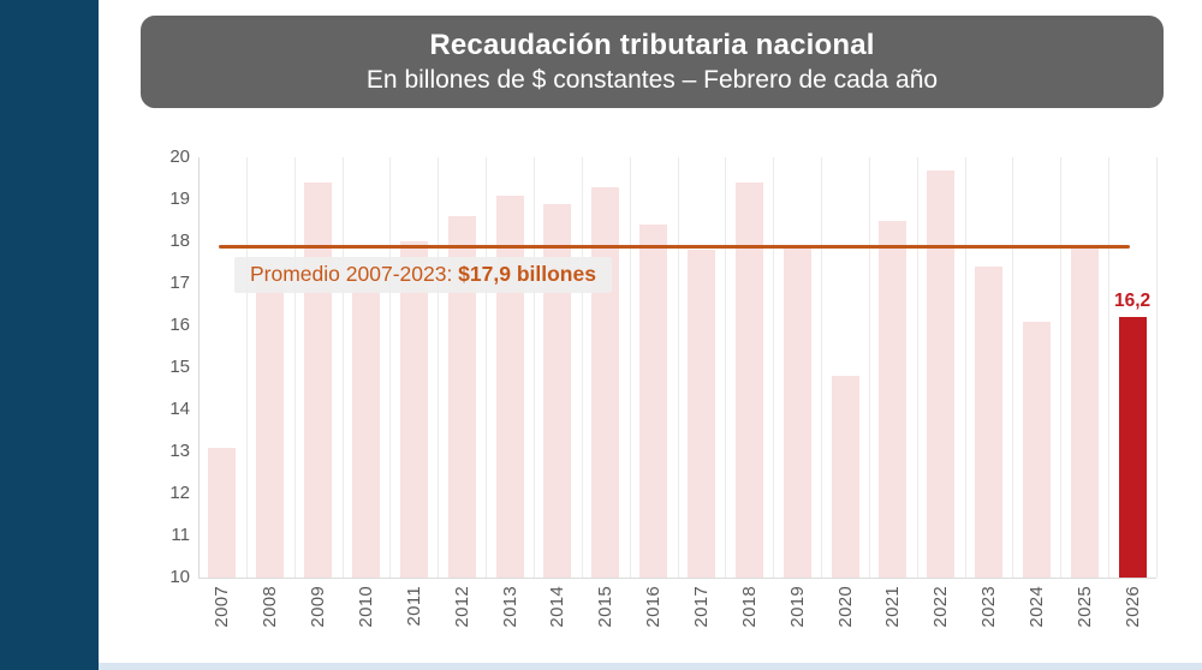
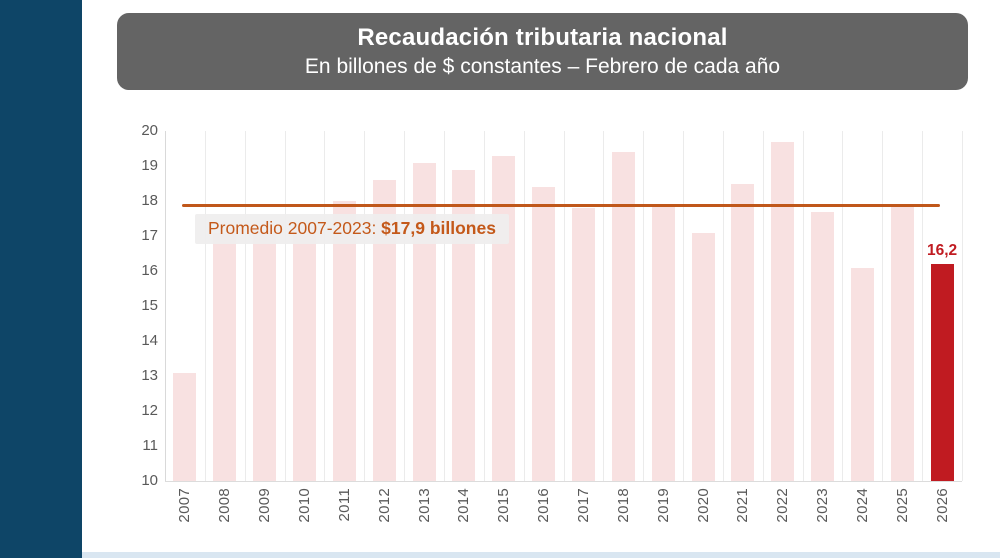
2009: 19.4 -> 17.2
2020: 14.8 -> 17.1
2023: 17.4 -> 17.7
